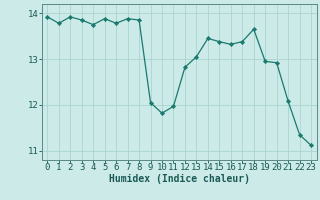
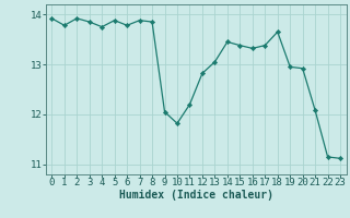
11: 11.97 -> 12.20
22: 11.35 -> 11.15
